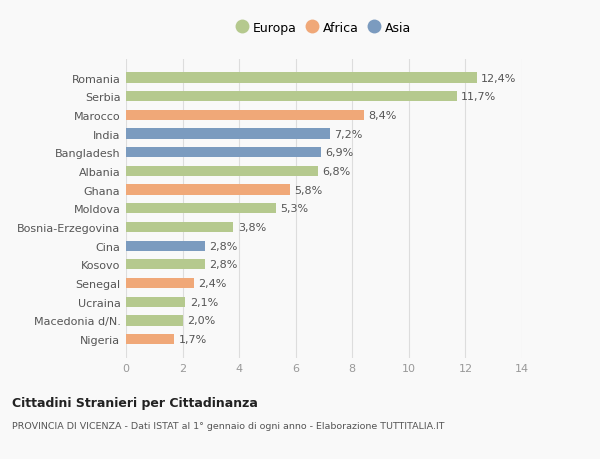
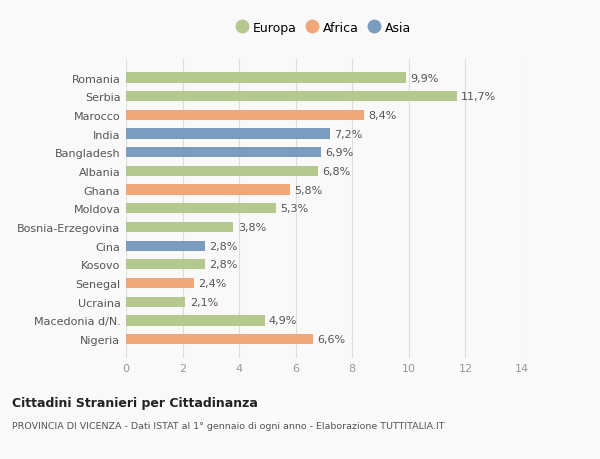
Romania: 12,4% -> 9,9%
Macedonia d/N.: 2,0% -> 4,9%
Nigeria: 1,7% -> 6,6%
